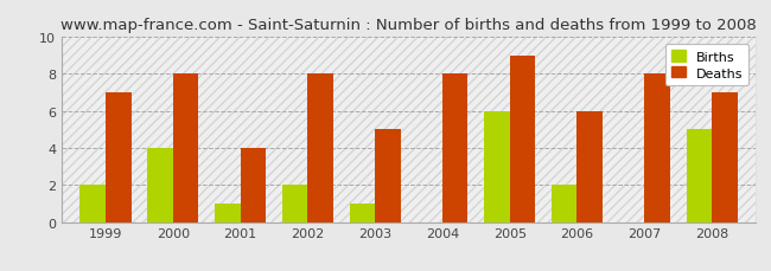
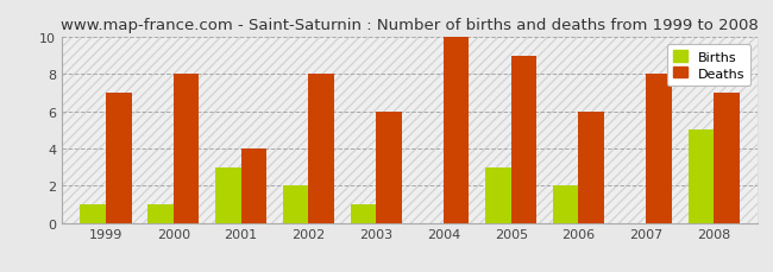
Births/1999: 2 -> 1
Births/2000: 4 -> 1
Births/2001: 1 -> 3
Deaths/2003: 5 -> 6
Deaths/2004: 8 -> 10
Births/2005: 6 -> 3
